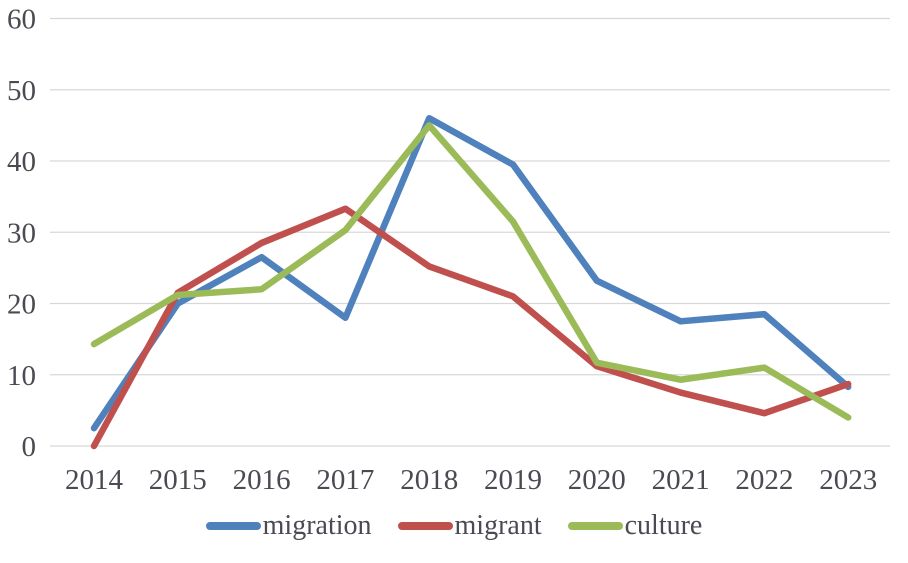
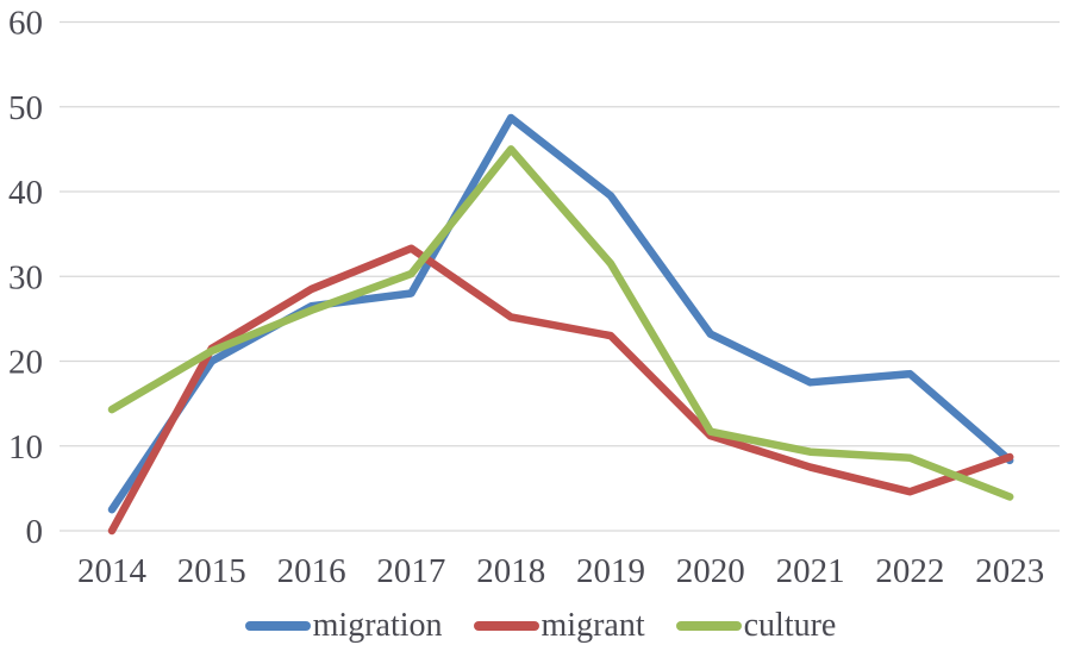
culture/2016: 22 -> 26
migration/2017: 18 -> 28
migration/2018: 46 -> 49
migrant/2019: 21 -> 23
culture/2022: 11 -> 9
